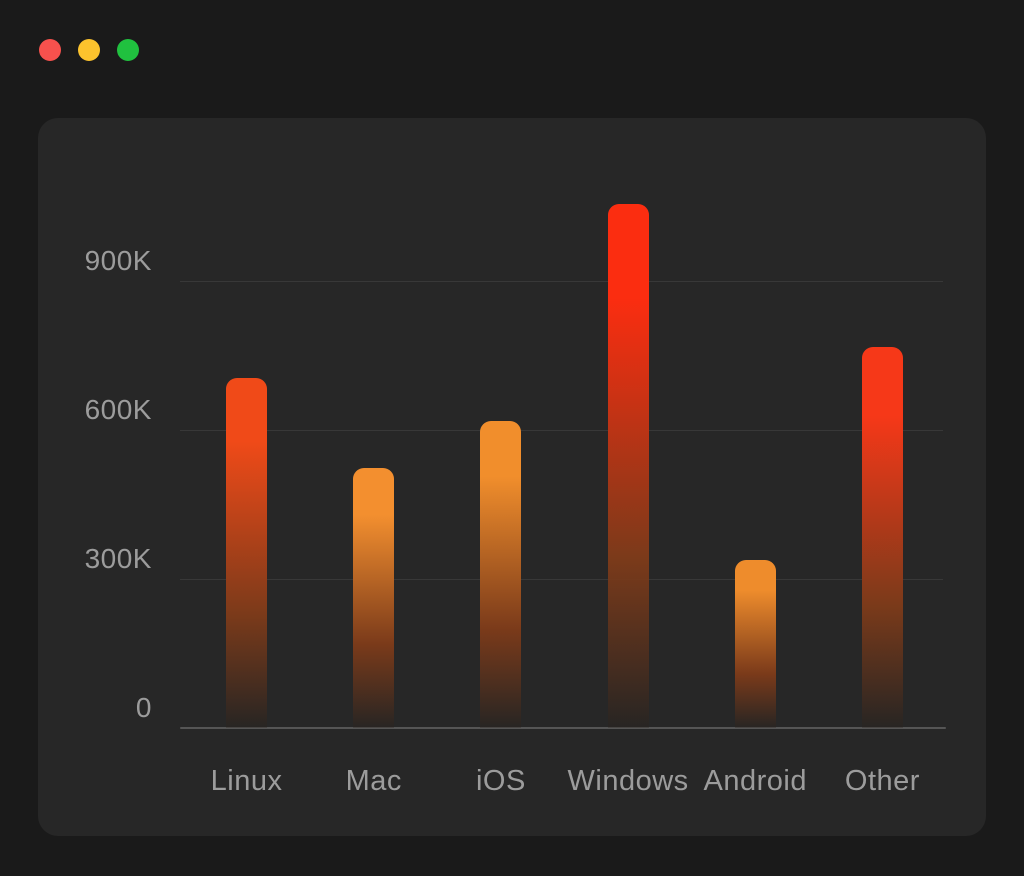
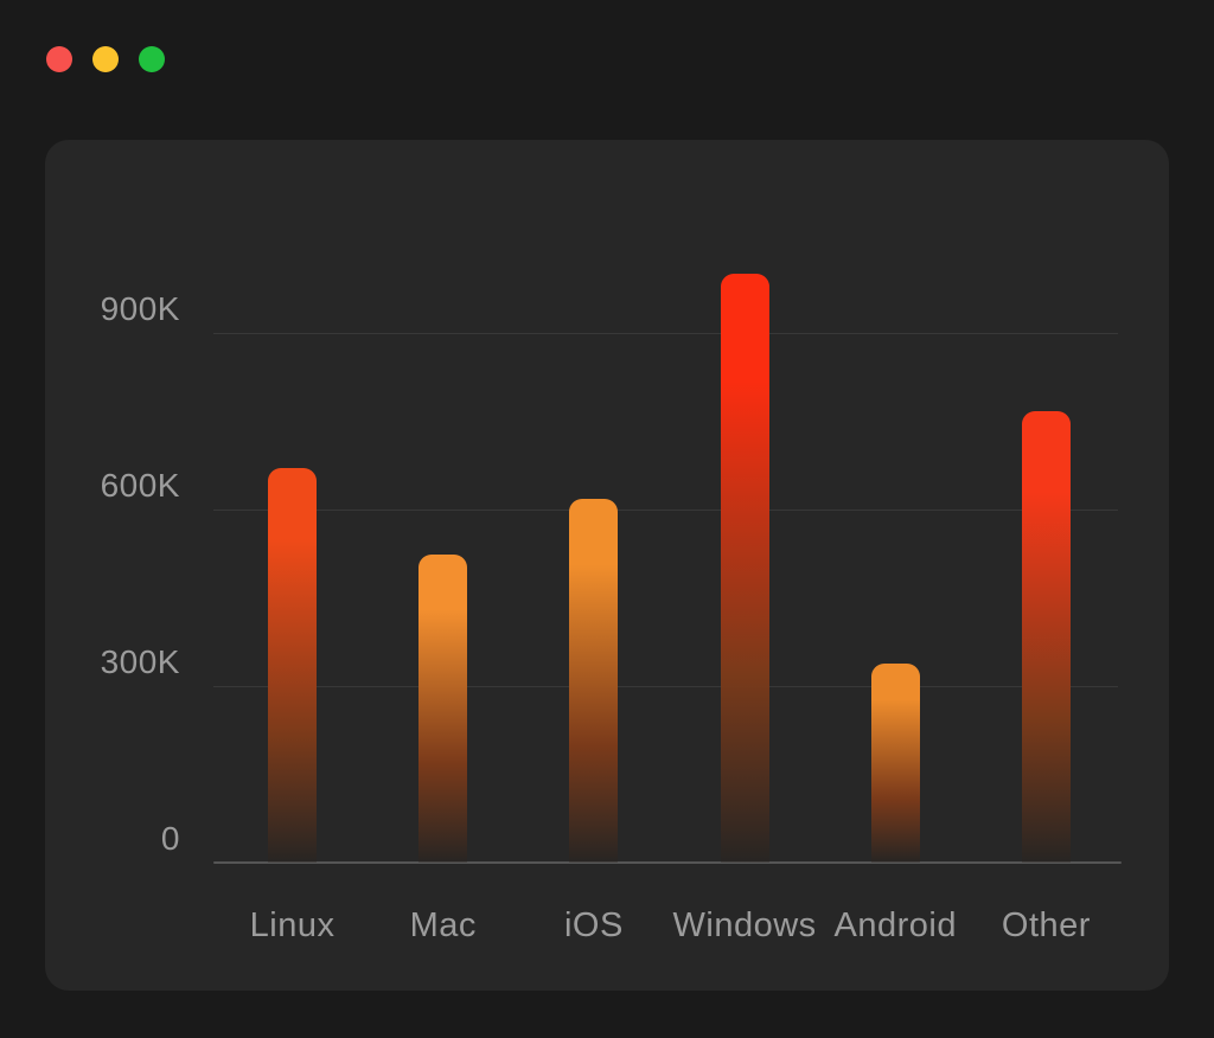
Linux: 700K -> 670K
Windows: 1060K -> 1000K
